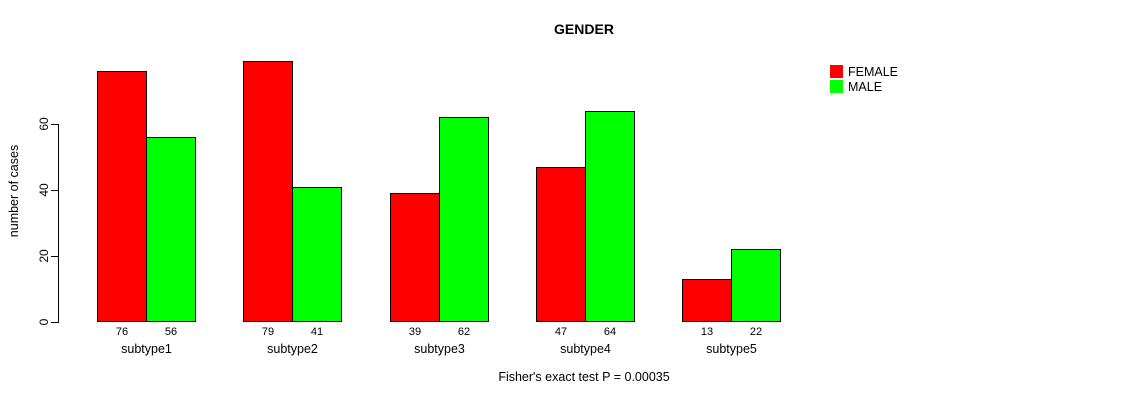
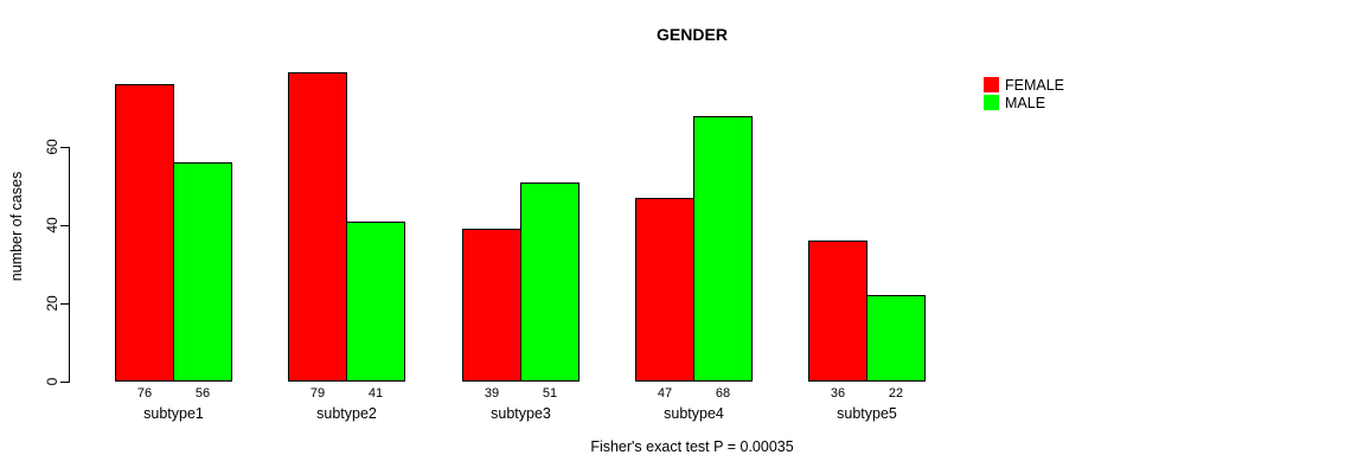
MALE/subtype3: 62 -> 51
MALE/subtype4: 64 -> 68
FEMALE/subtype5: 13 -> 36
